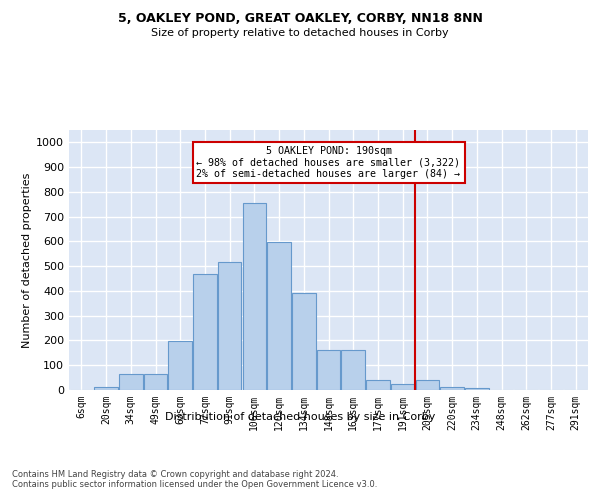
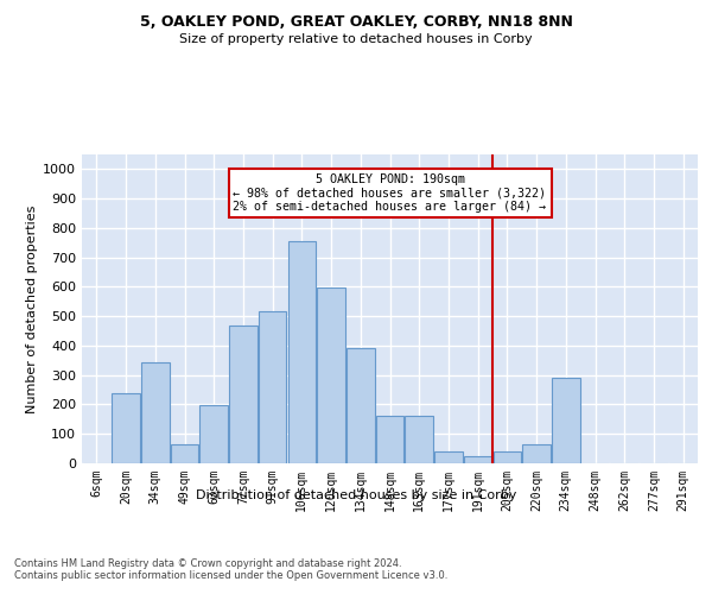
20sqm: 12 -> 240
34sqm: 63 -> 345
220sqm: 12 -> 65
234sqm: 8 -> 290
